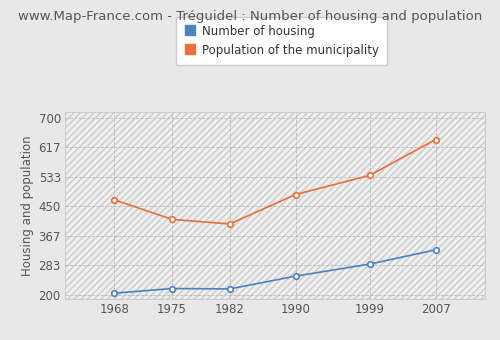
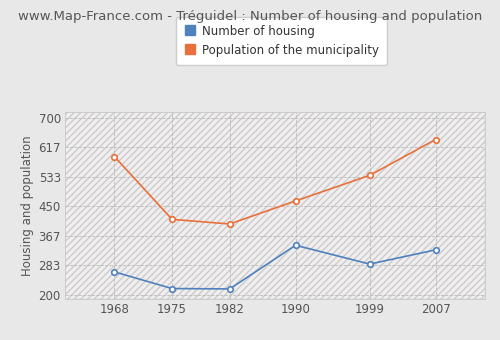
Number of housing/1968: 205 -> 265
Population of the municipality/1968: 468 -> 590
Number of housing/1990: 253 -> 340
Population of the municipality/1990: 483 -> 465
